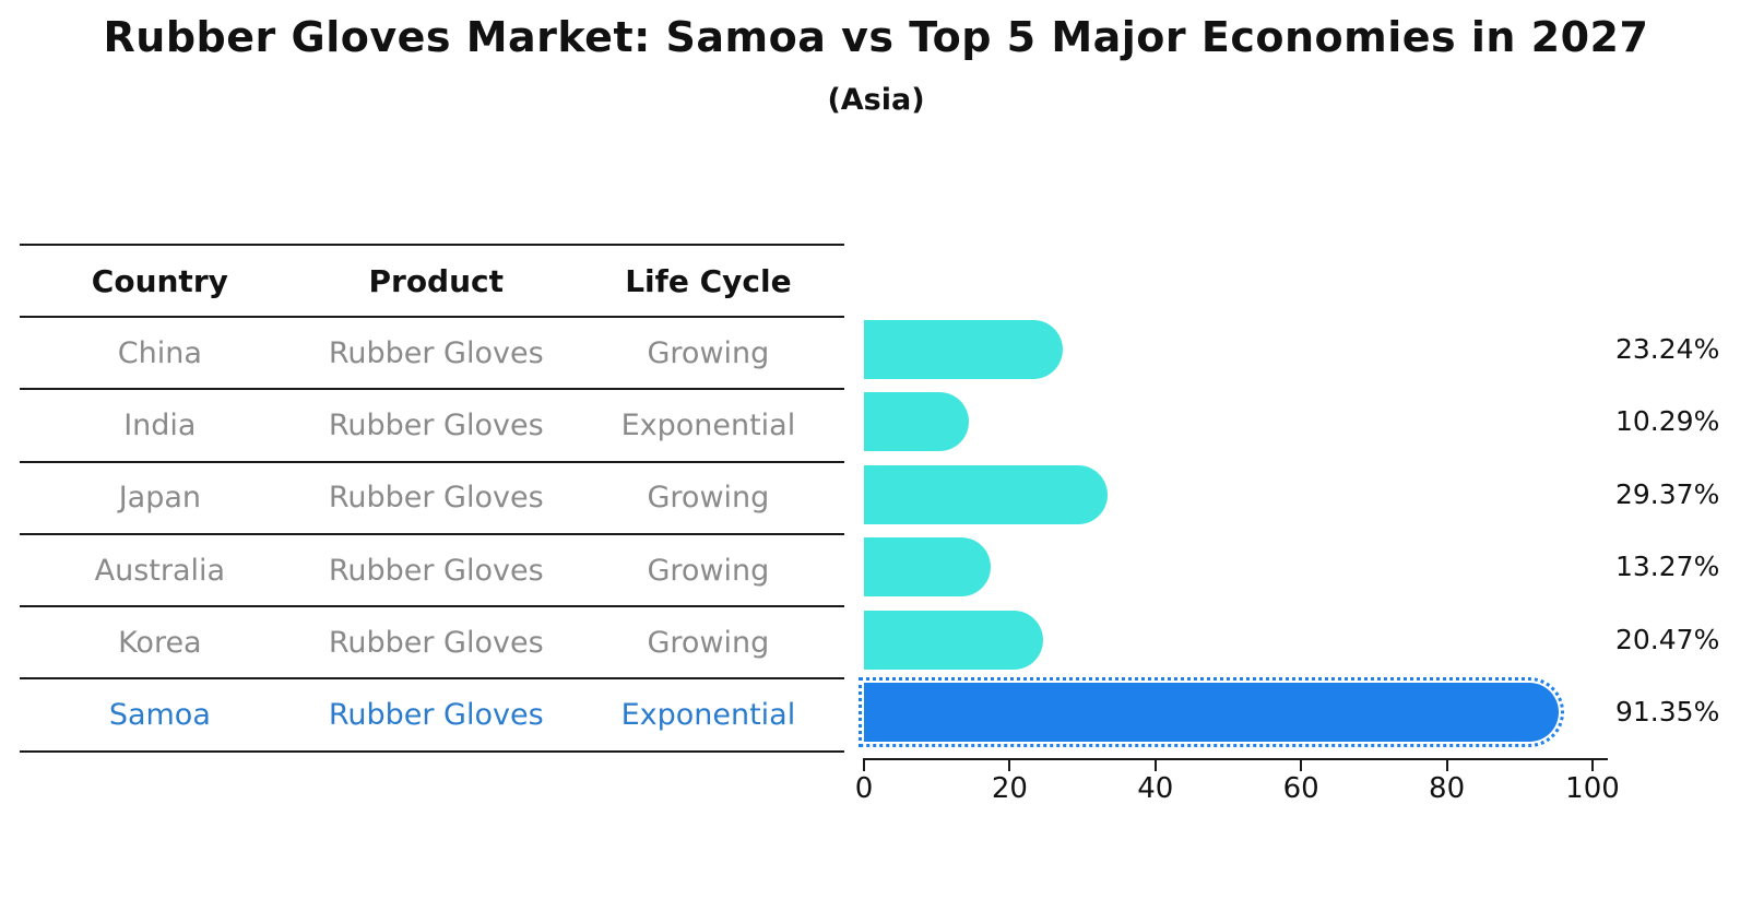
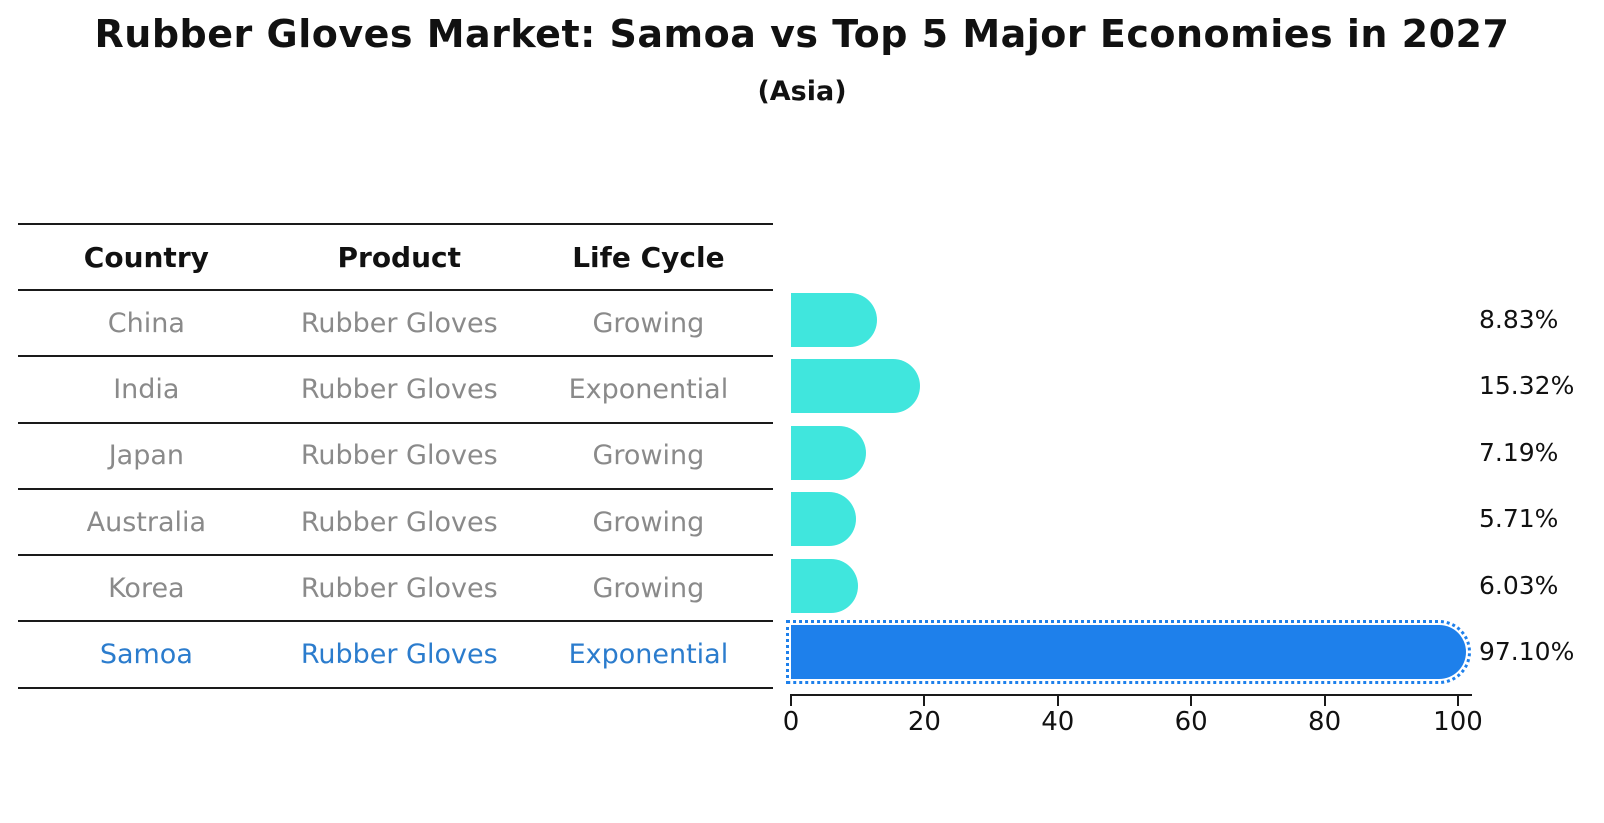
China: 23.24% -> 8.83%
India: 10.29% -> 15.32%
Japan: 29.37% -> 7.19%
Australia: 13.27% -> 5.71%
Korea: 20.47% -> 6.03%
Samoa: 91.35% -> 97.10%
